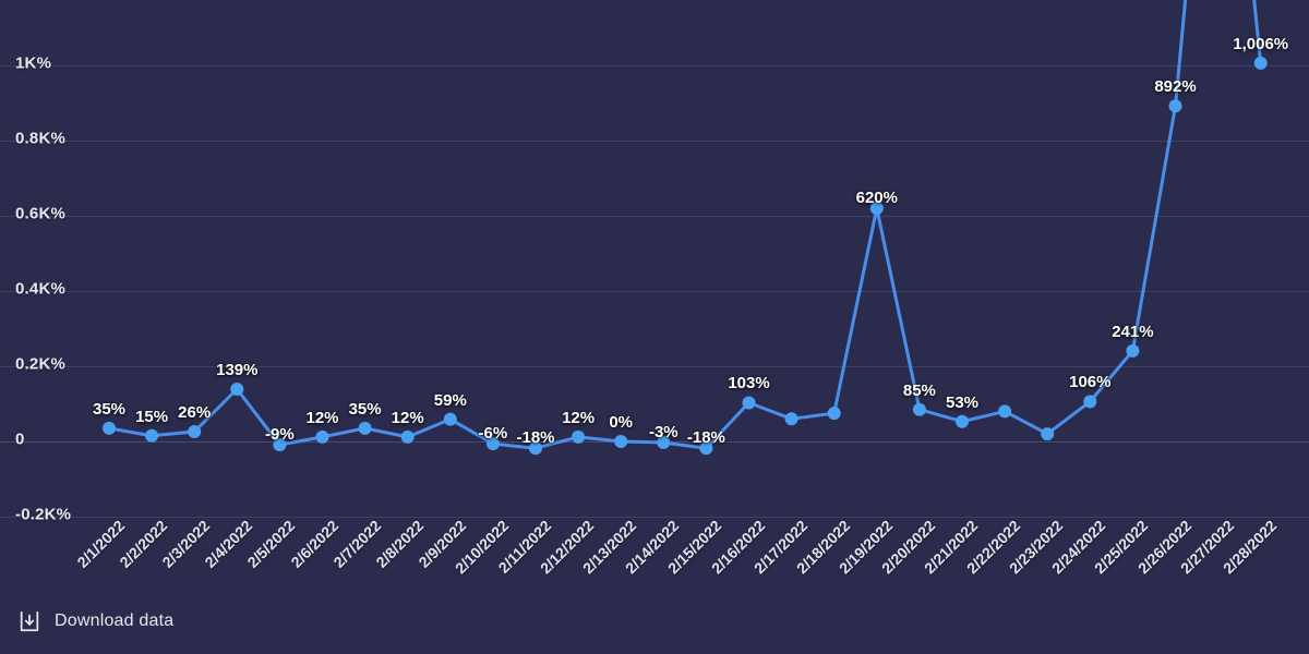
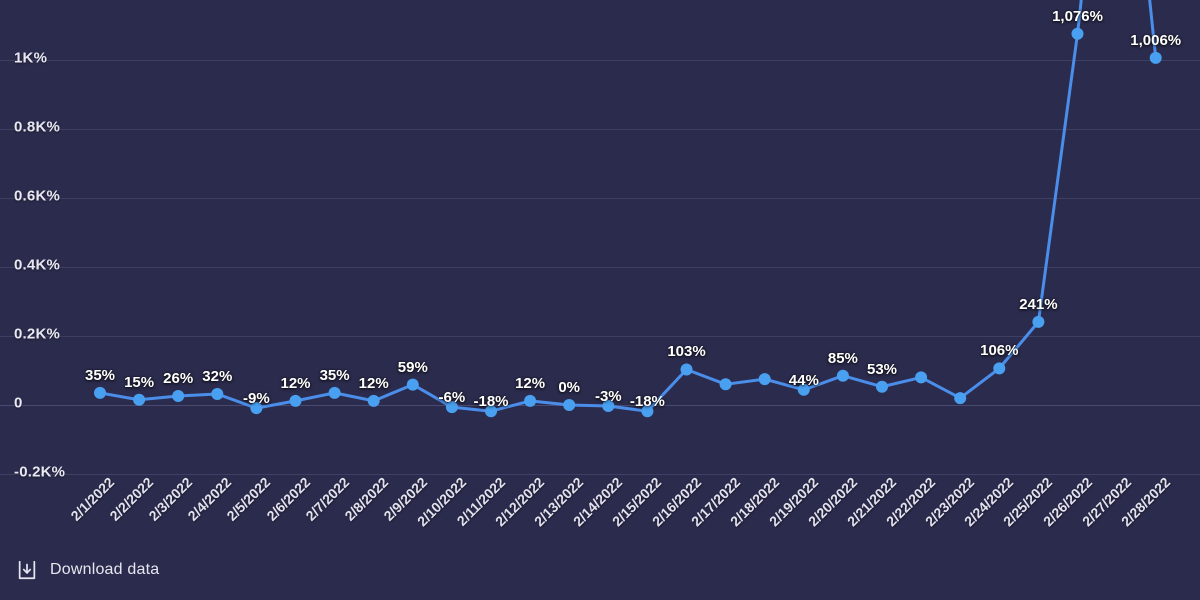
2/4/2022: 139% -> 32%
2/19/2022: 620% -> 44%
2/26/2022: 892% -> 1,076%
